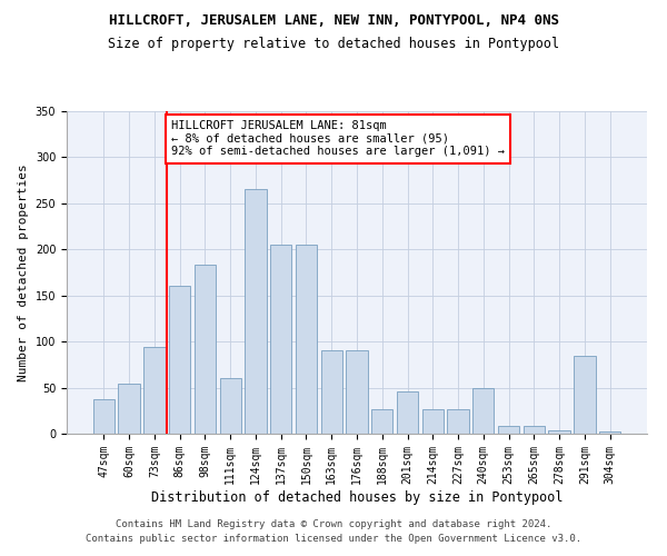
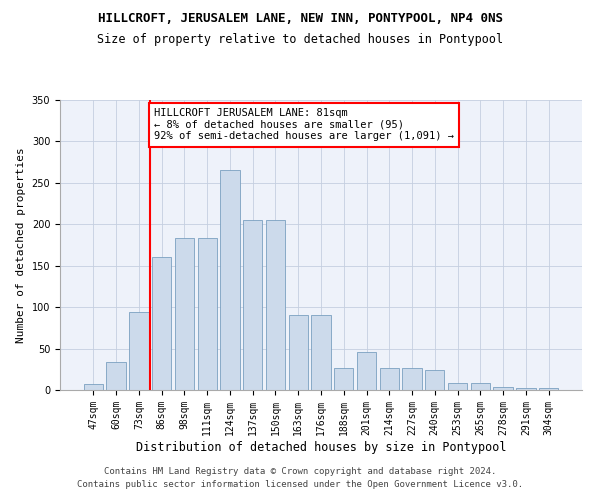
47sqm: 38 -> 7
60sqm: 54 -> 34
111sqm: 60 -> 184
240sqm: 50 -> 24
291sqm: 84 -> 3
